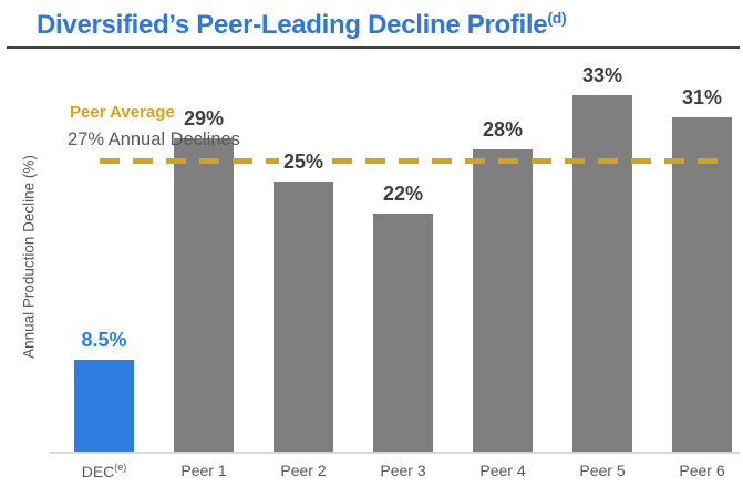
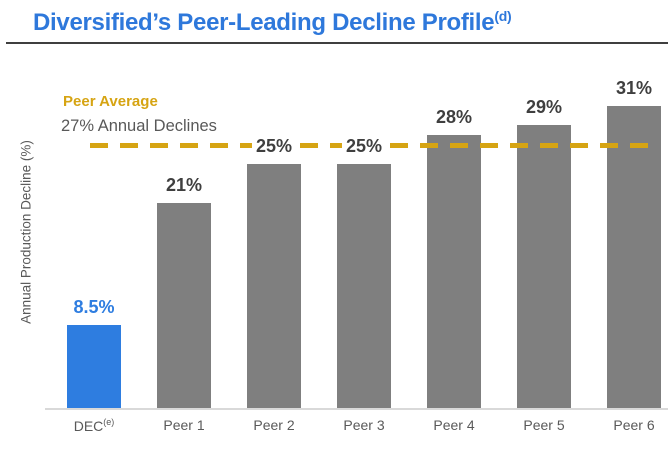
Peer 1: 29% -> 21%
Peer 3: 22% -> 25%
Peer 5: 33% -> 29%
